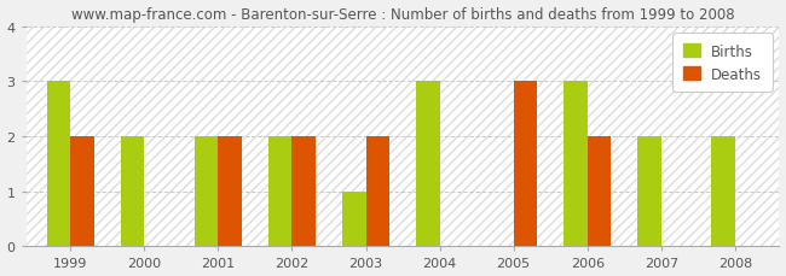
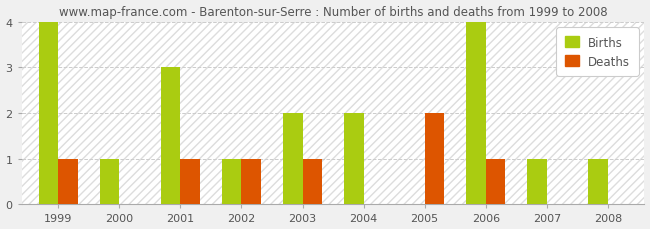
Births/1999: 3 -> 4
Deaths/1999: 2 -> 1
Births/2000: 2 -> 1
Births/2001: 2 -> 3
Deaths/2001: 2 -> 1
Births/2002: 2 -> 1
Deaths/2002: 2 -> 1
Births/2003: 1 -> 2
Deaths/2003: 2 -> 1
Births/2004: 3 -> 2
Deaths/2005: 3 -> 2
Births/2006: 3 -> 4
Deaths/2006: 2 -> 1
Births/2007: 2 -> 1
Births/2008: 2 -> 1
